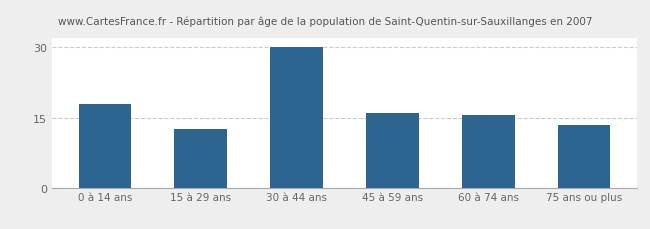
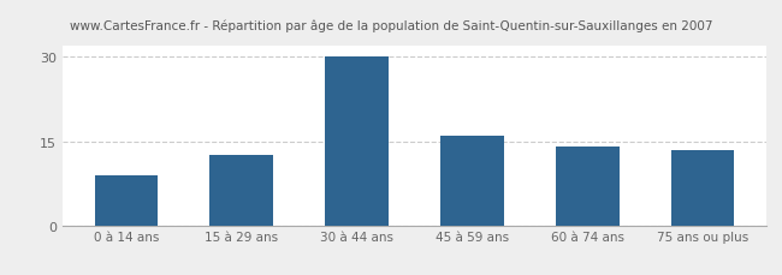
0 à 14 ans: 18.0 -> 9.0
60 à 74 ans: 15.5 -> 14.0
